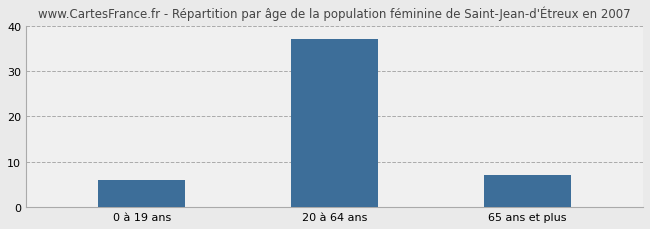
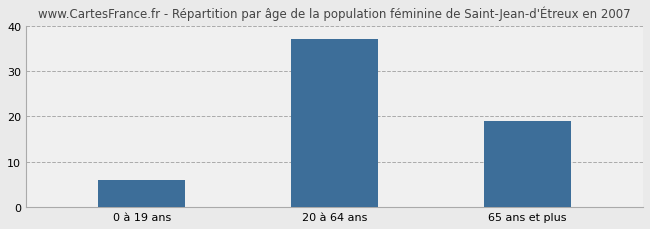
65 ans et plus: 7 -> 19
